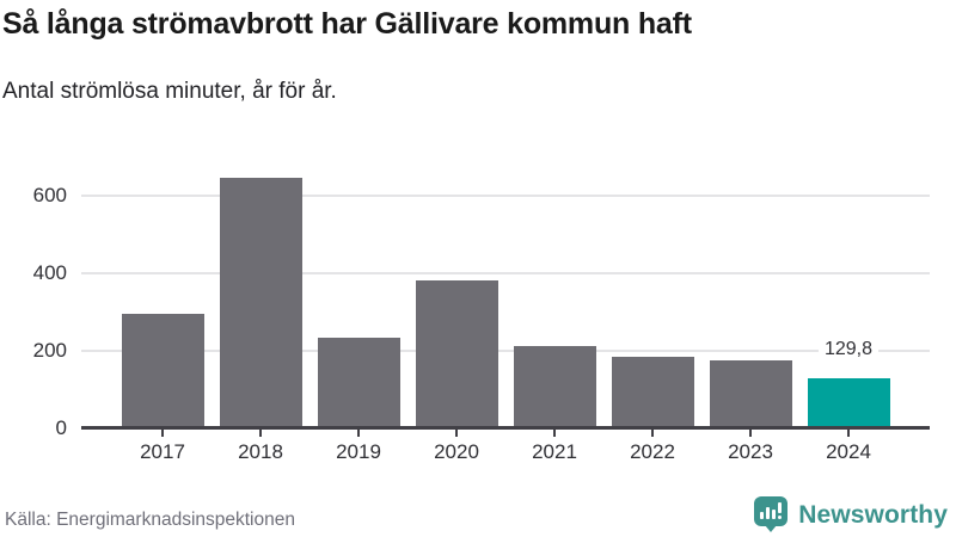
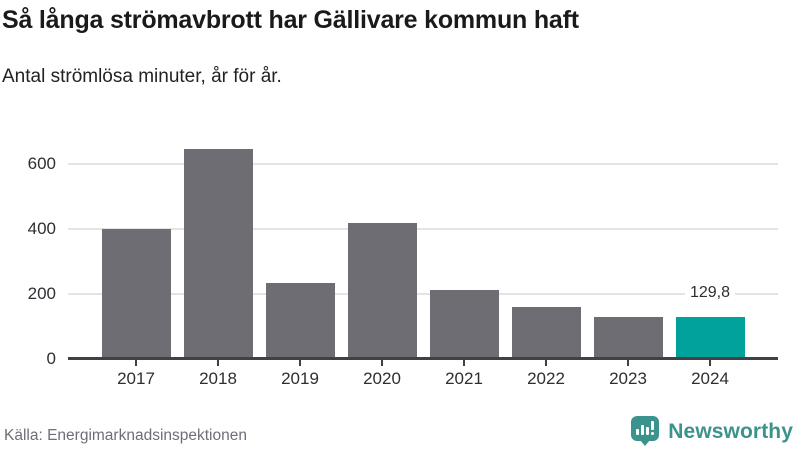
2017: 300 -> 400
2020: 380 -> 420
2022: 180 -> 160
2023: 180 -> 130
